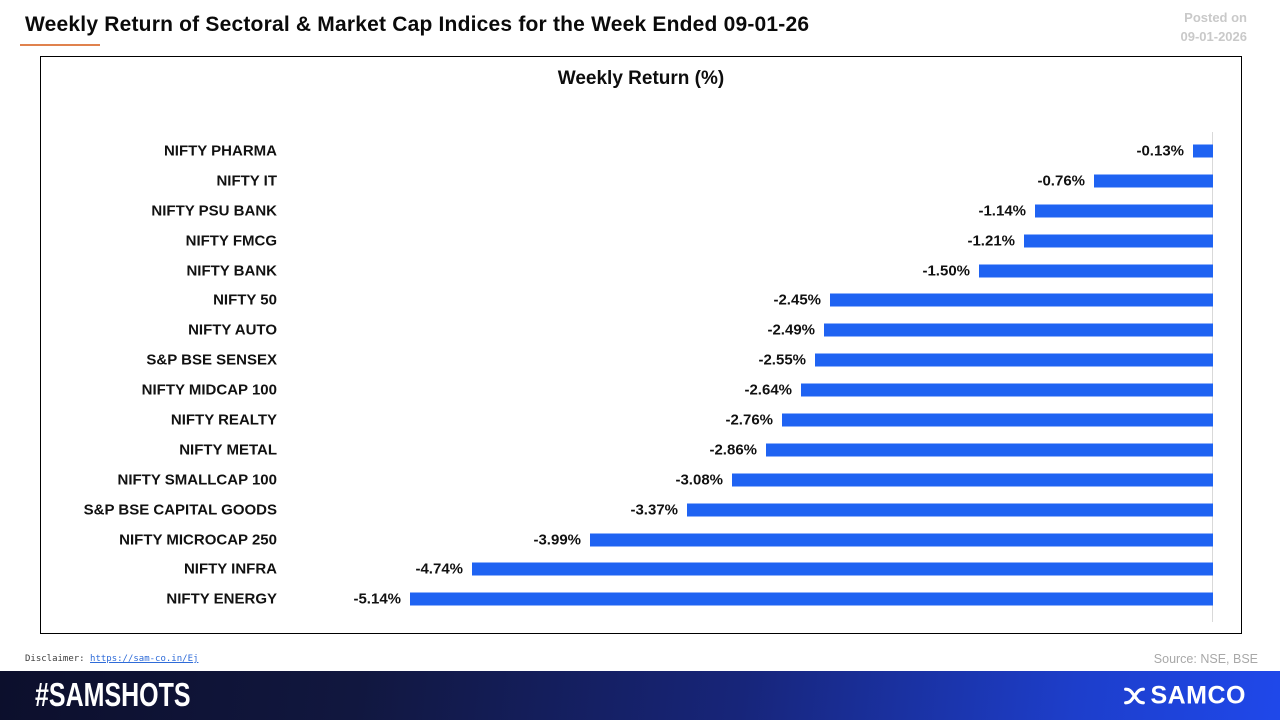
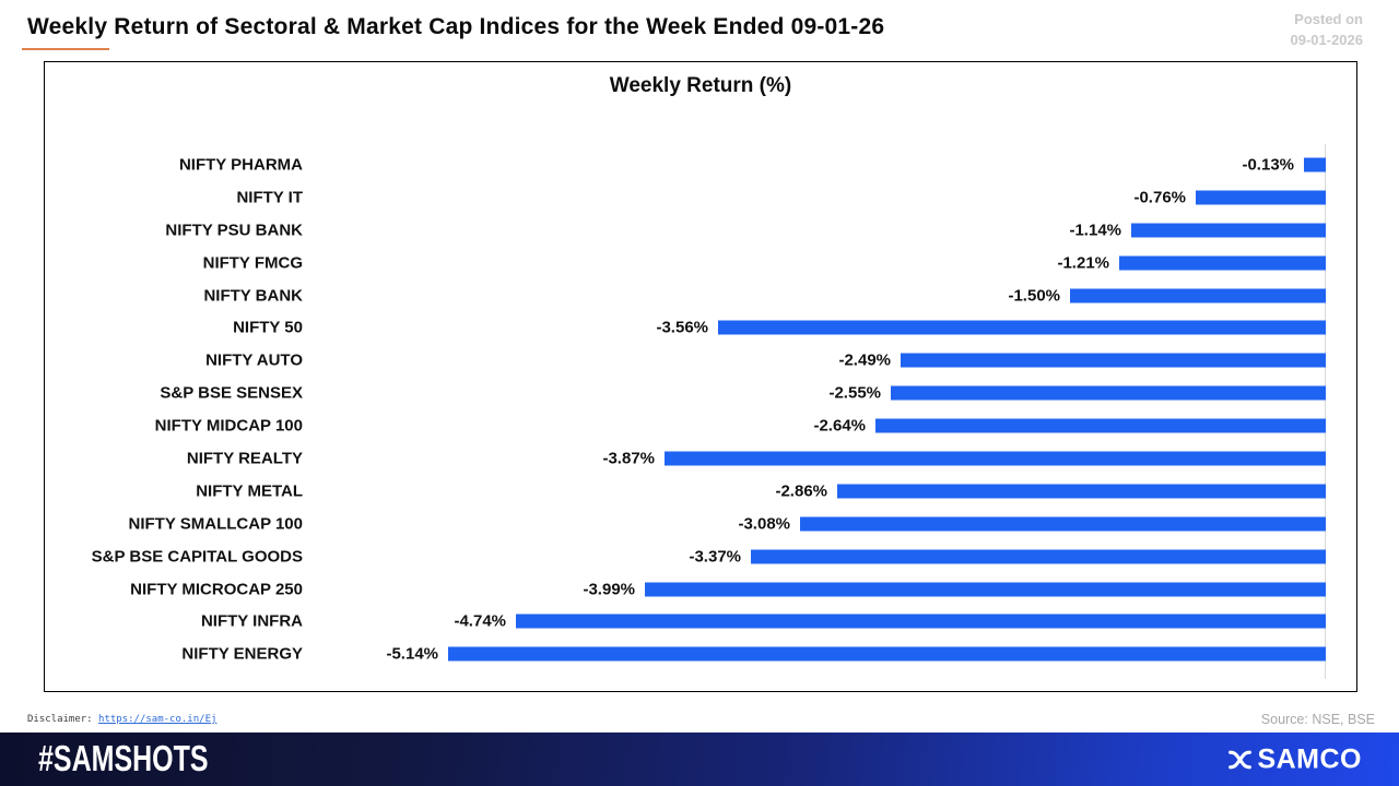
NIFTY 50: -2.45% -> -3.56%
NIFTY REALTY: -2.76% -> -3.87%
